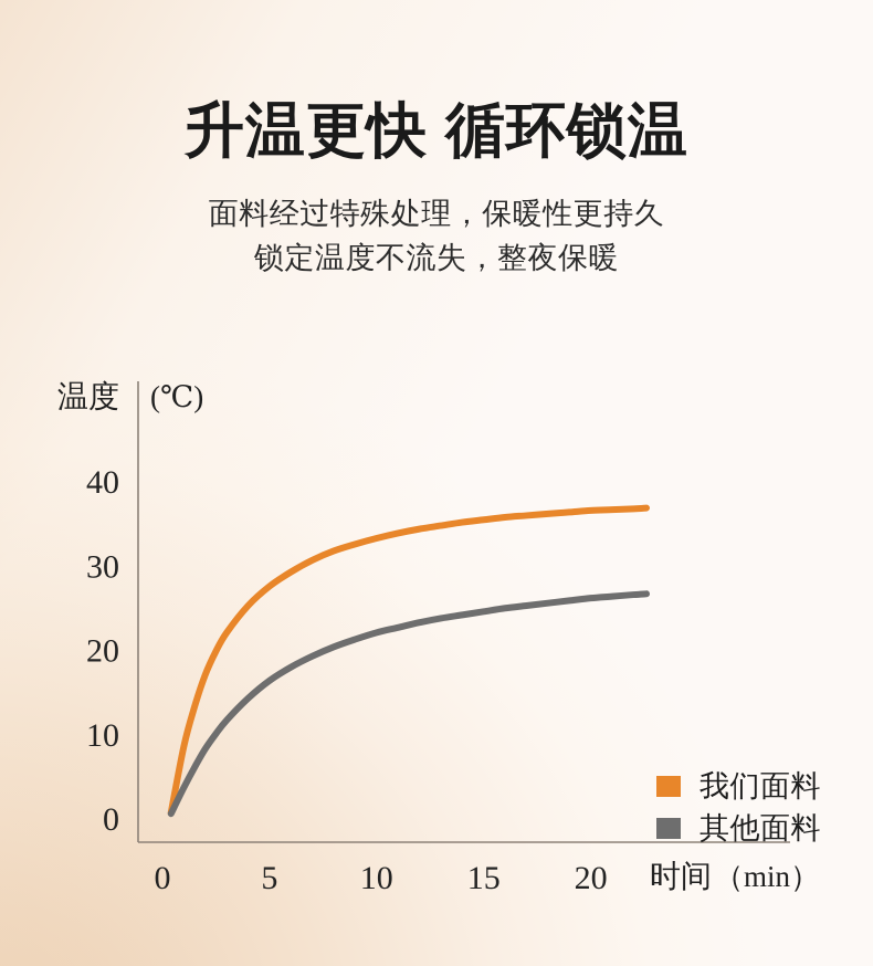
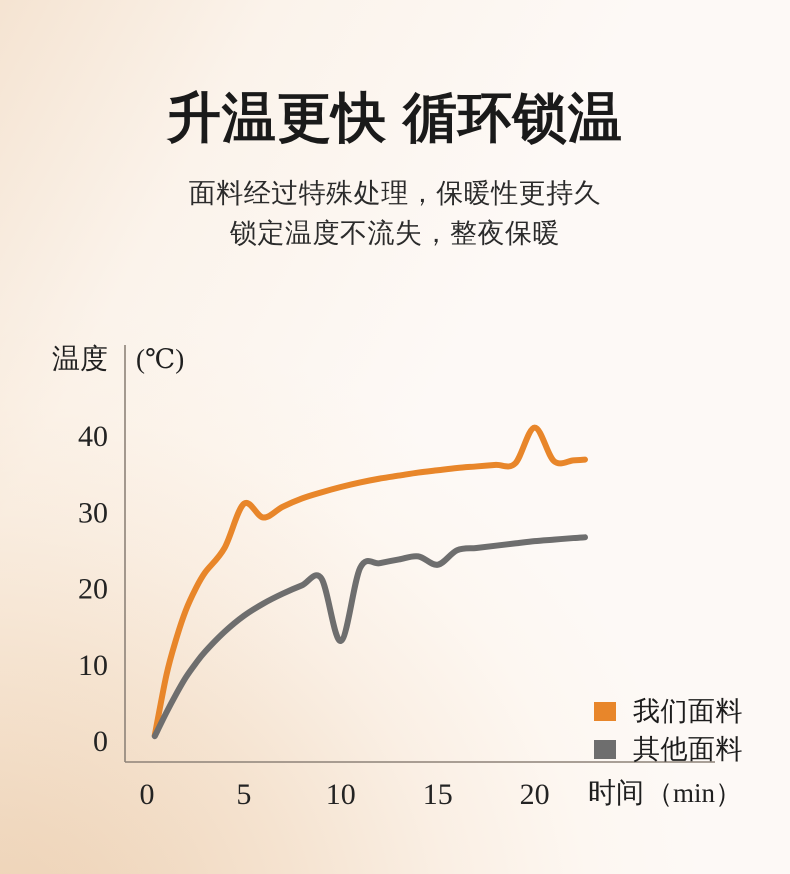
我们面料/5: 28 -> 31
其他面料/10: 22 -> 13
其他面料/15: 24 -> 23
我们面料/20: 36 -> 41
